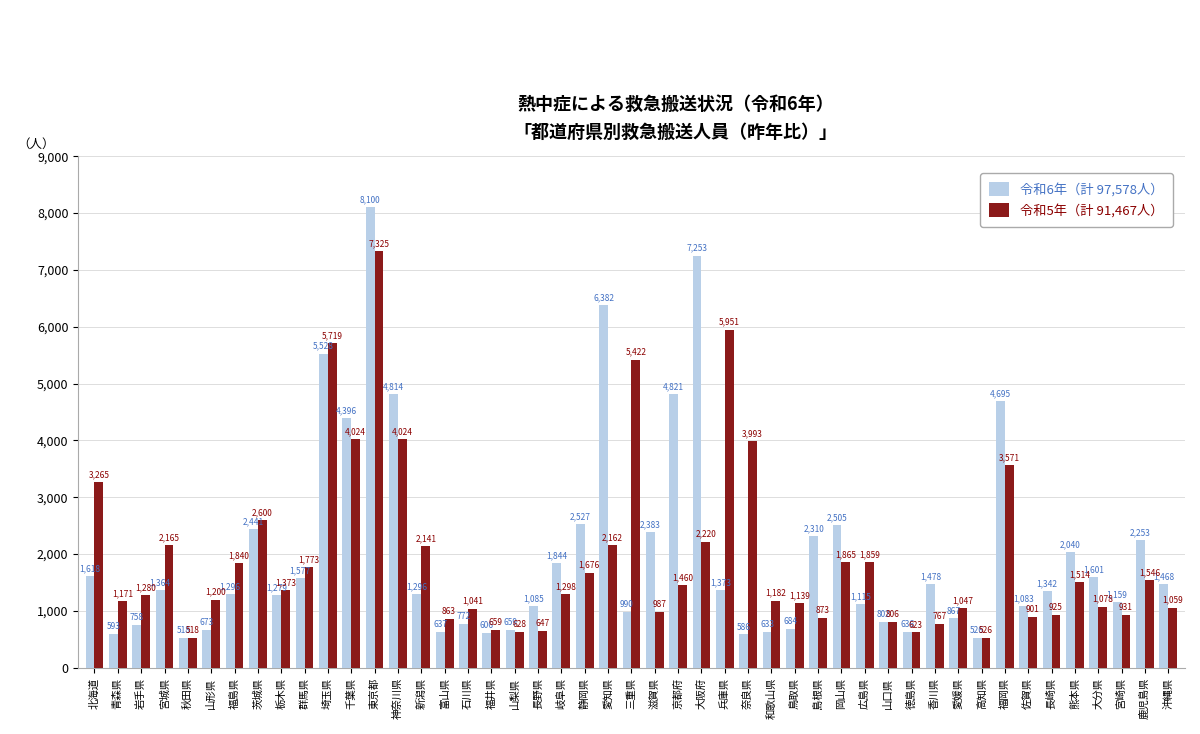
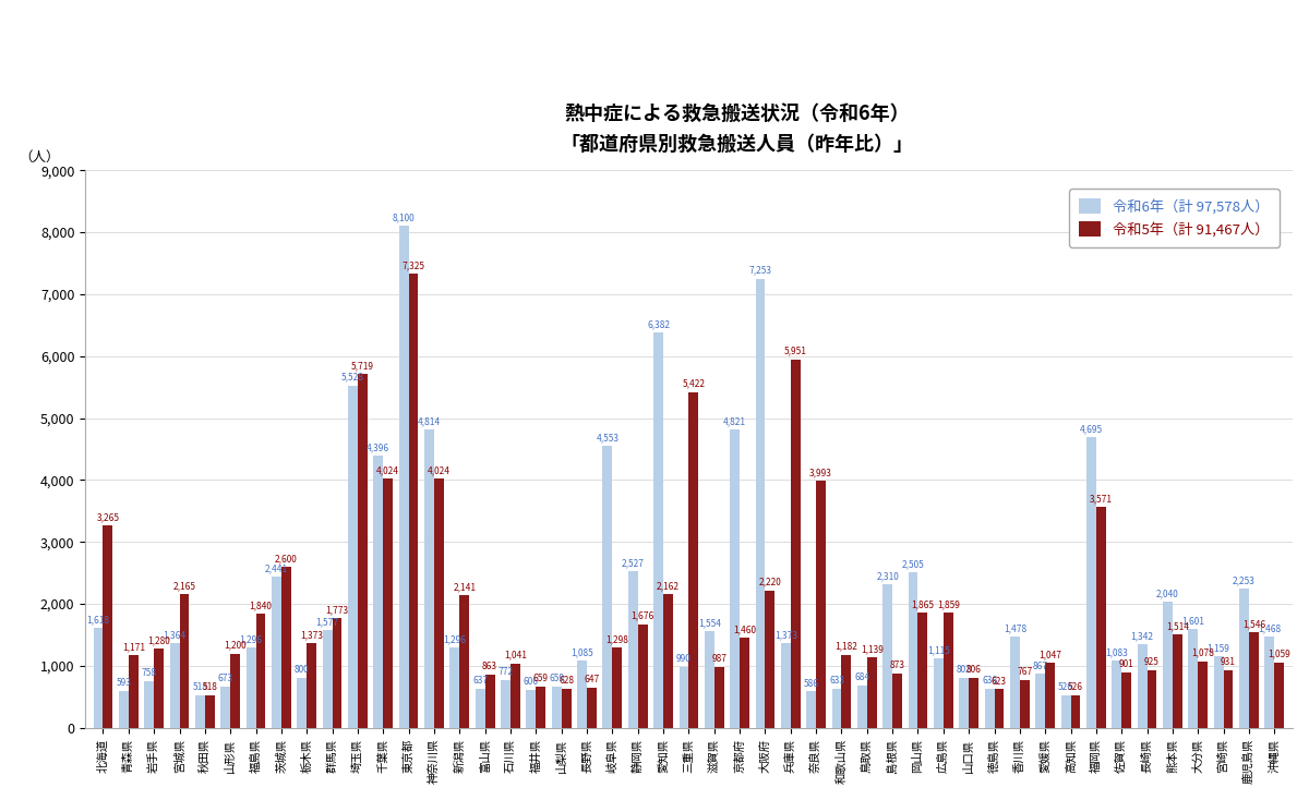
令和6年（計 97,578人）/栃木県: 1,280 -> 800
令和6年（計 97,578人）/岐阜県: 1,844 -> 4,553
令和6年（計 97,578人）/滋賀県: 2,383 -> 1,554
